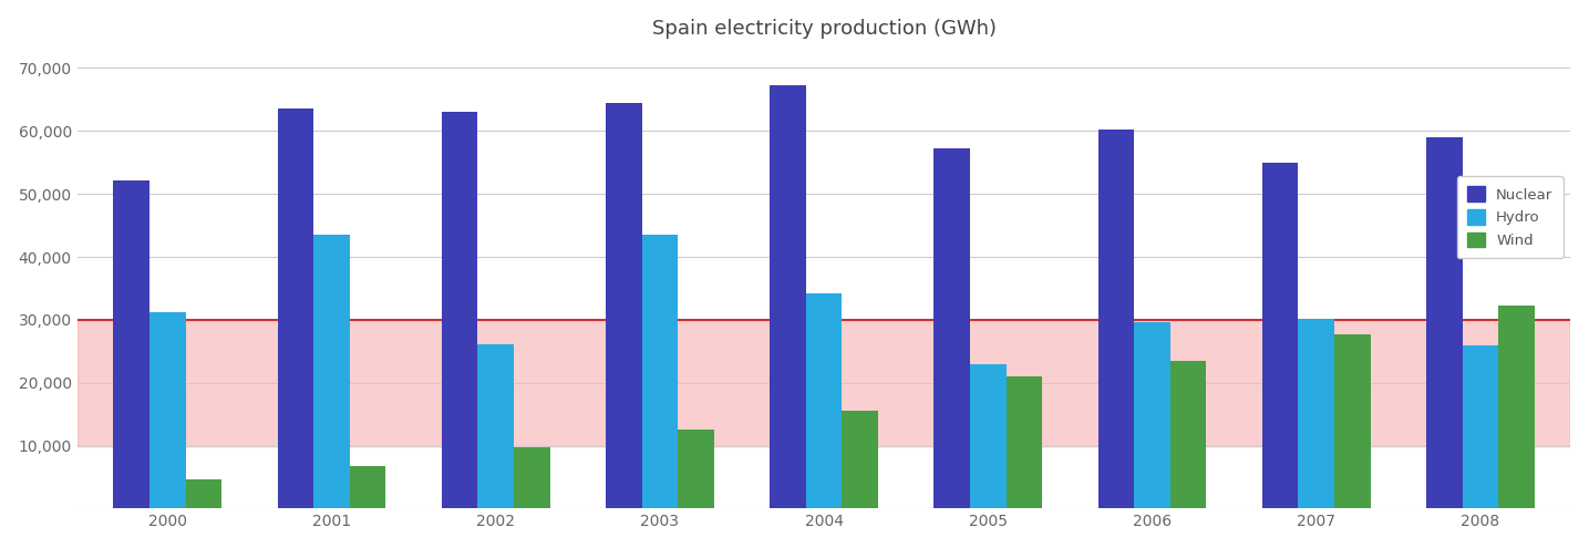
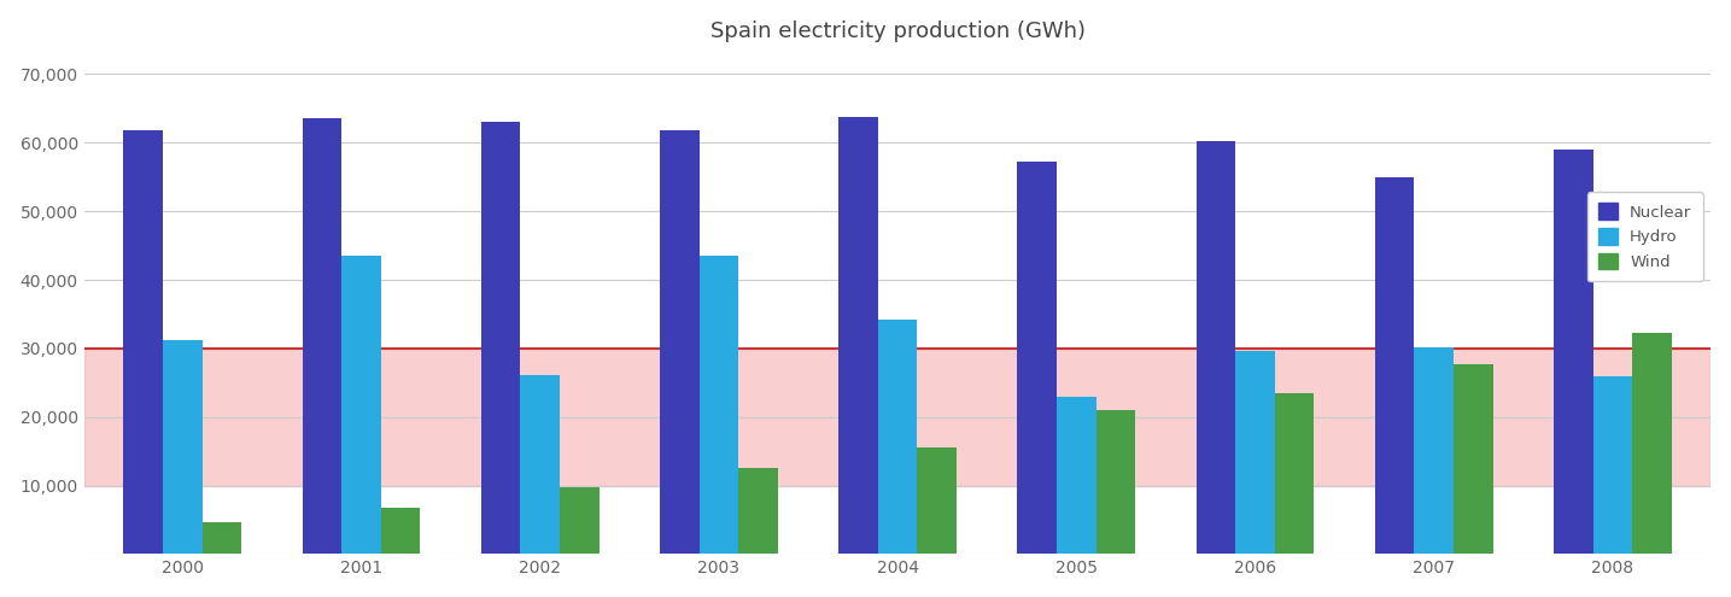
Nuclear/2000: 52,200 -> 61,800
Nuclear/2003: 64,400 -> 61,900
Nuclear/2004: 67,200 -> 63,800
